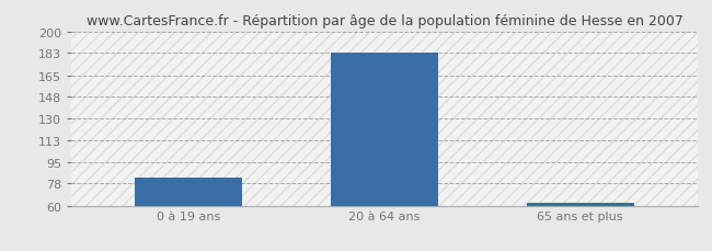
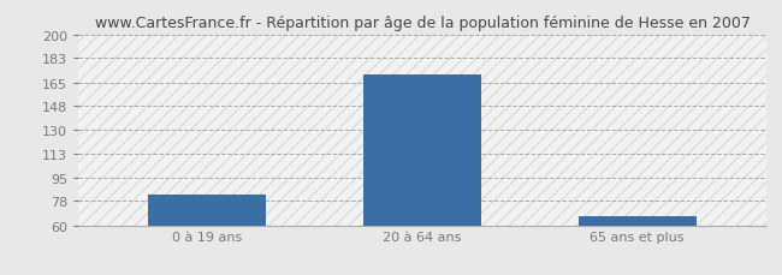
20 à 64 ans: 183 -> 171
65 ans et plus: 62 -> 67
